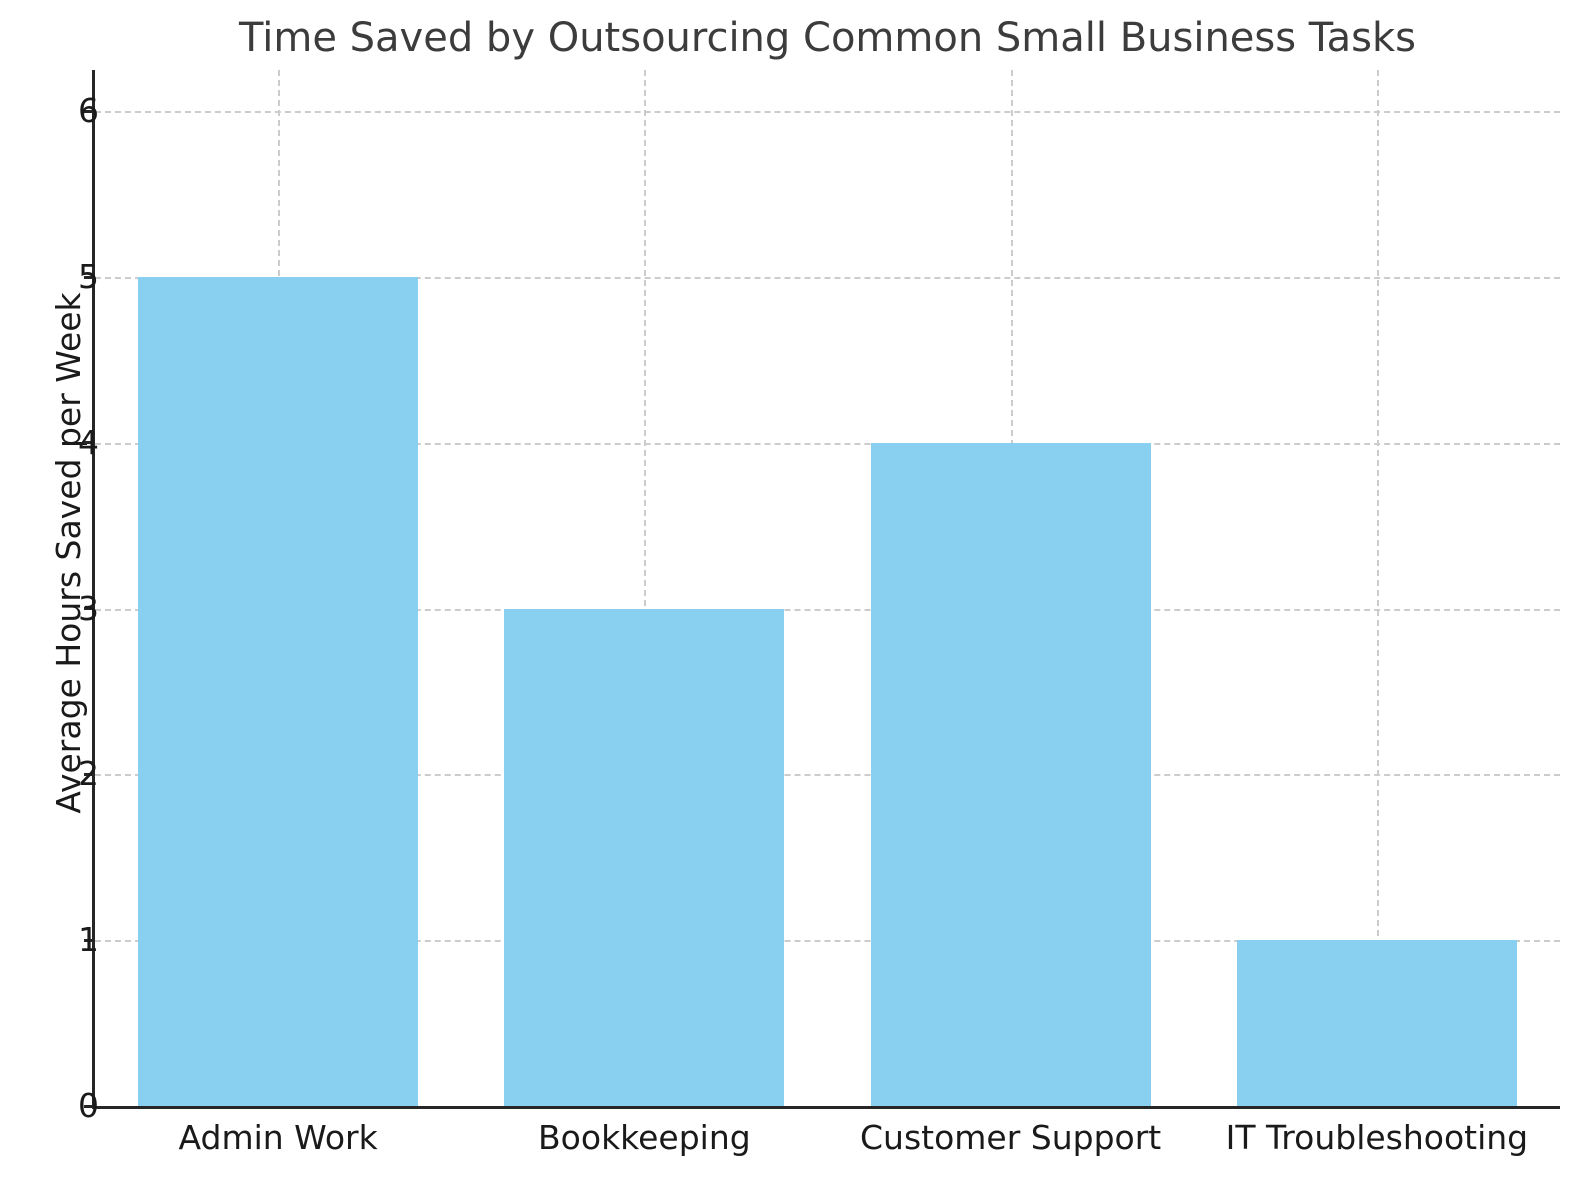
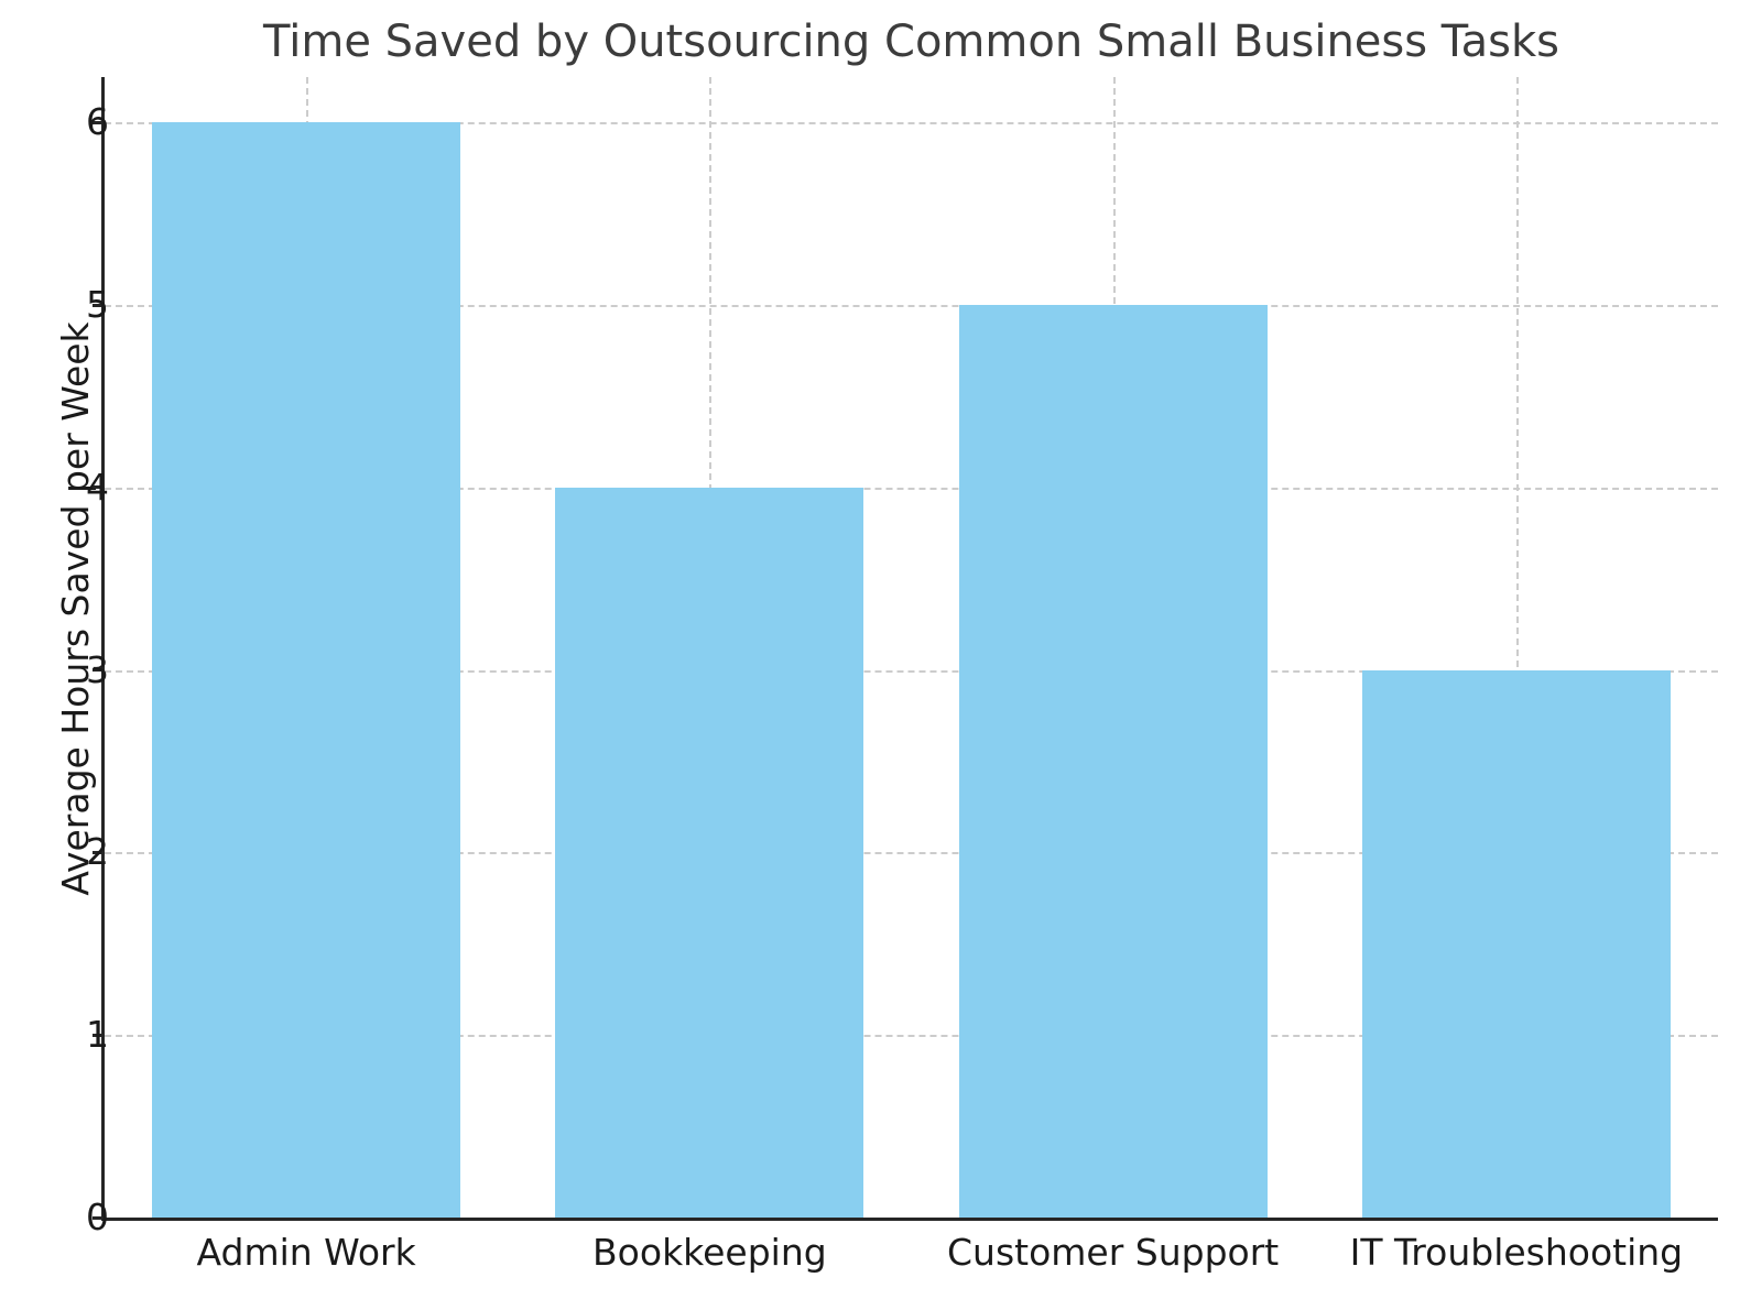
Admin Work: 5 -> 6
Bookkeeping: 3 -> 4
Customer Support: 4 -> 5
IT Troubleshooting: 1 -> 3
